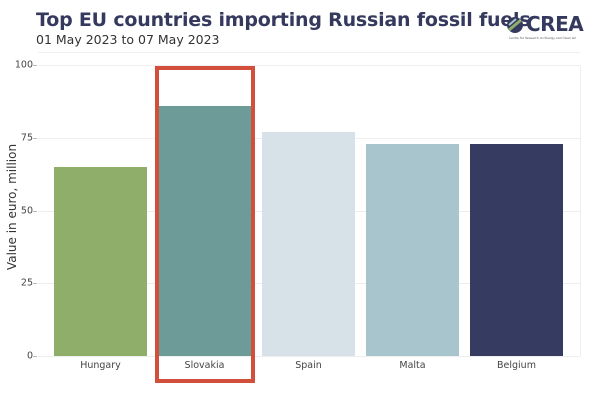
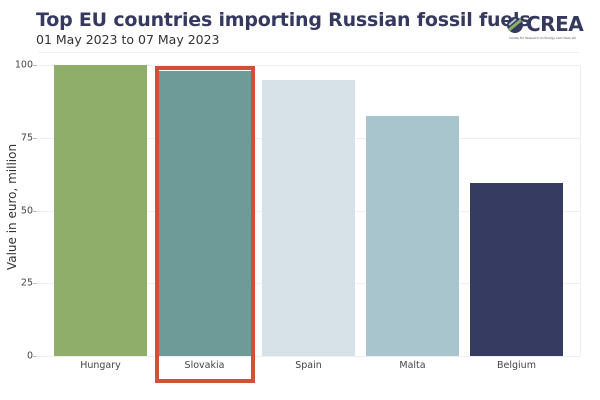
Hungary: 65 -> 100
Slovakia: 86 -> 98
Spain: 77 -> 95
Malta: 73 -> 82
Belgium: 73 -> 60
